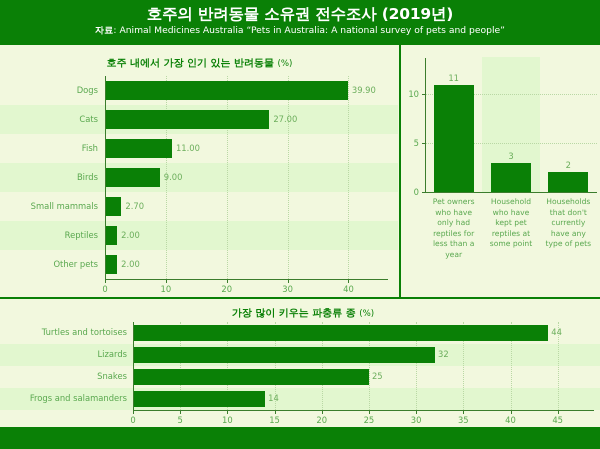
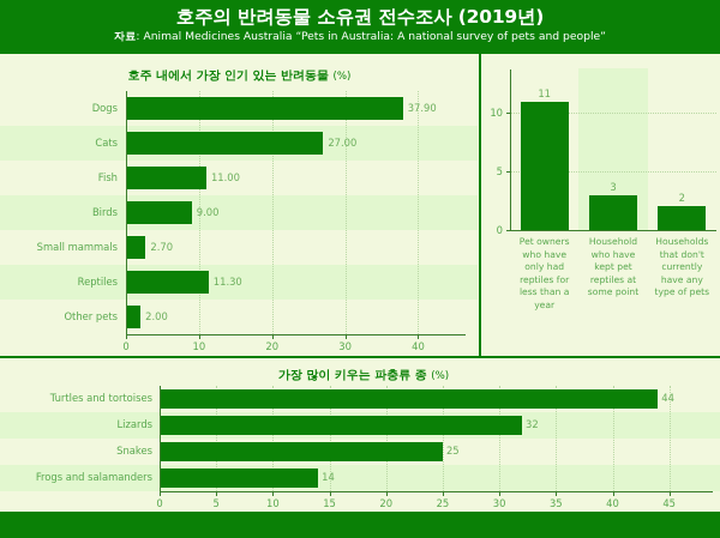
호주 내에서 가장 인기 있는 반려동물/Dogs: 39.90 -> 37.90
호주 내에서 가장 인기 있는 반려동물/Reptiles: 2.00 -> 11.30
